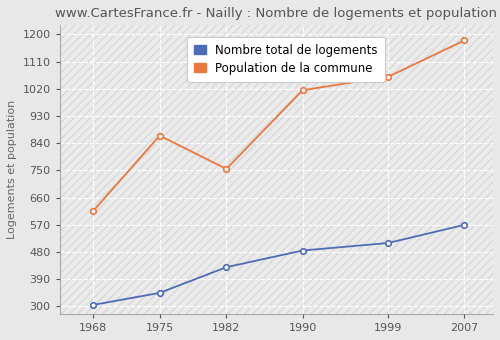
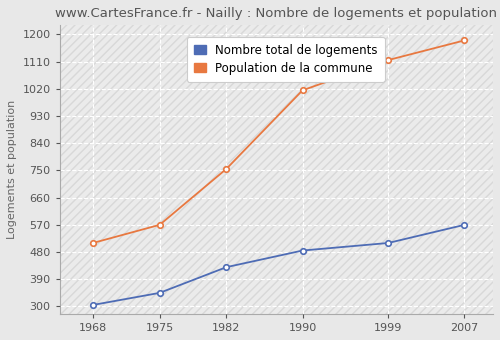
Population de la commune/1968: 615 -> 510
Population de la commune/1975: 865 -> 570
Population de la commune/1999: 1060 -> 1115
